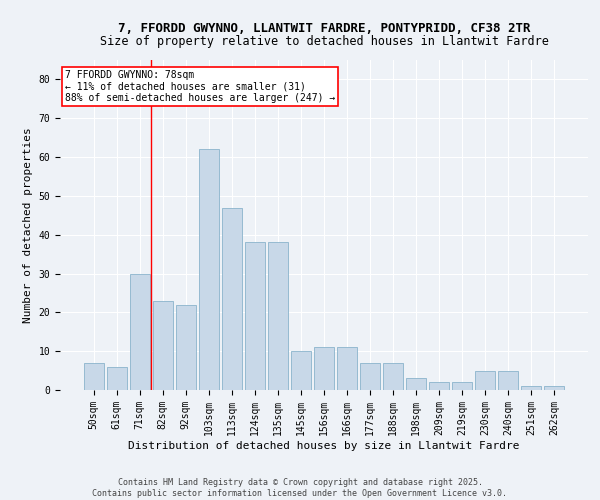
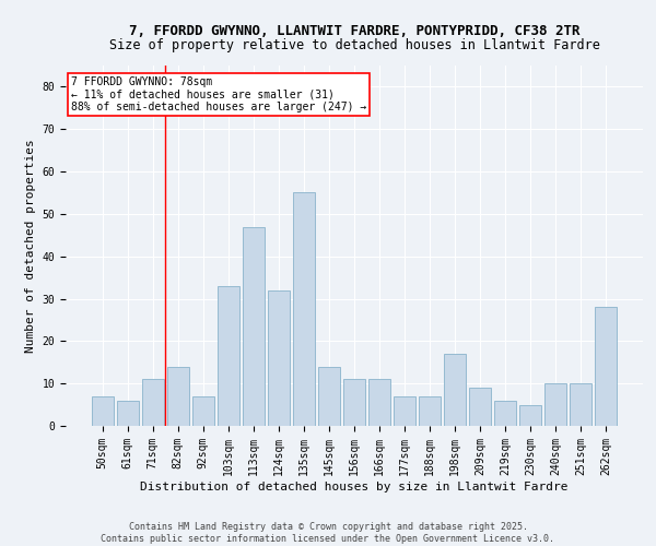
71sqm: 30 -> 11
82sqm: 23 -> 14
92sqm: 22 -> 7
103sqm: 62 -> 33
124sqm: 38 -> 32
135sqm: 38 -> 55
145sqm: 10 -> 14
198sqm: 3 -> 17
209sqm: 2 -> 9
219sqm: 2 -> 6
240sqm: 5 -> 10
251sqm: 1 -> 10
262sqm: 1 -> 28
